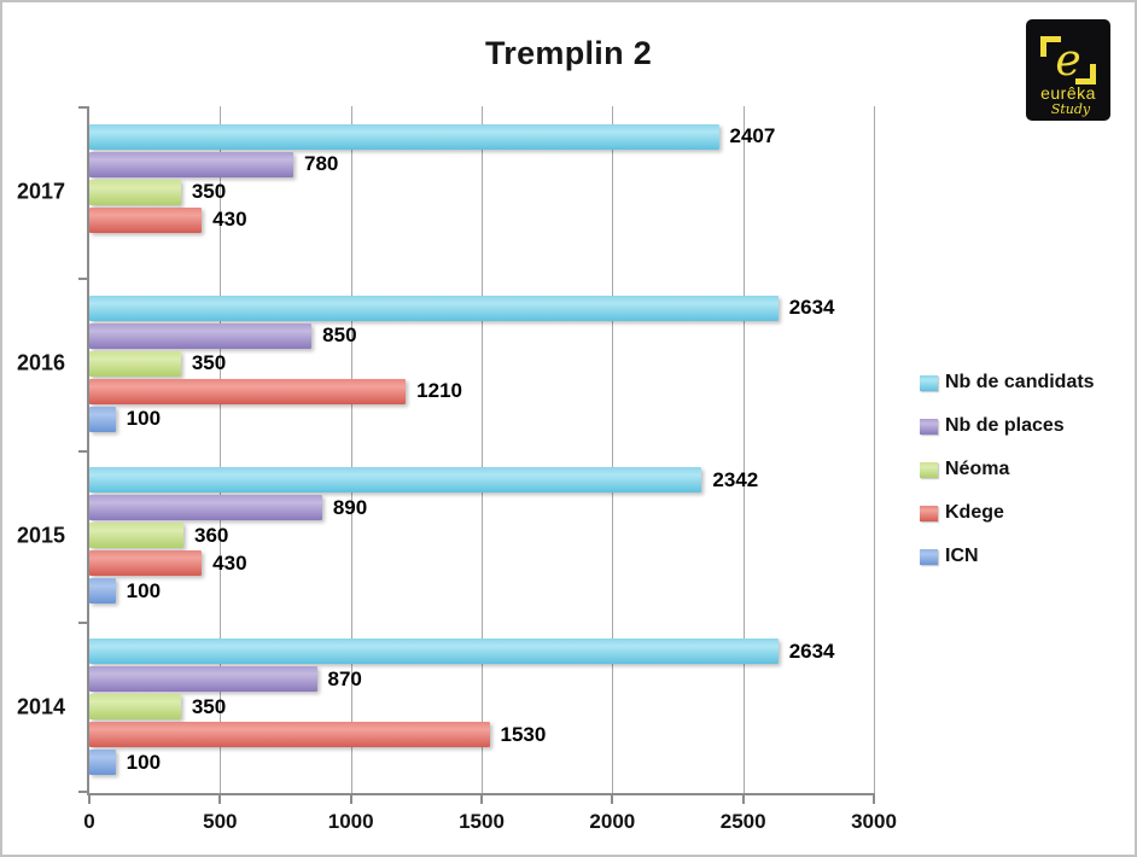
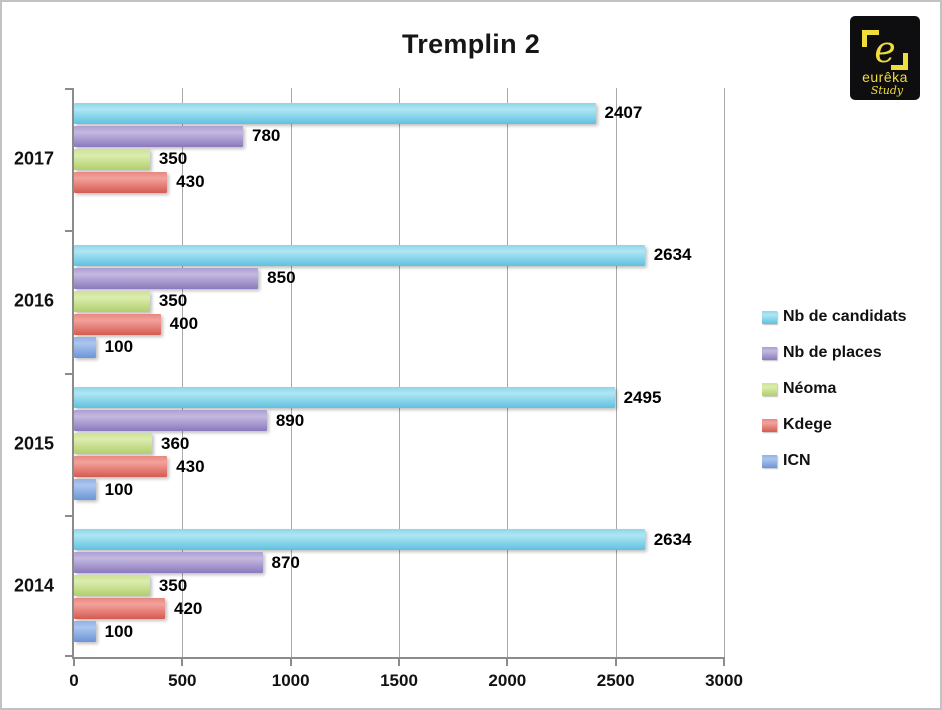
Kdege/2016: 1210 -> 400
Nb de candidats/2015: 2342 -> 2495
Kdege/2014: 1530 -> 420
